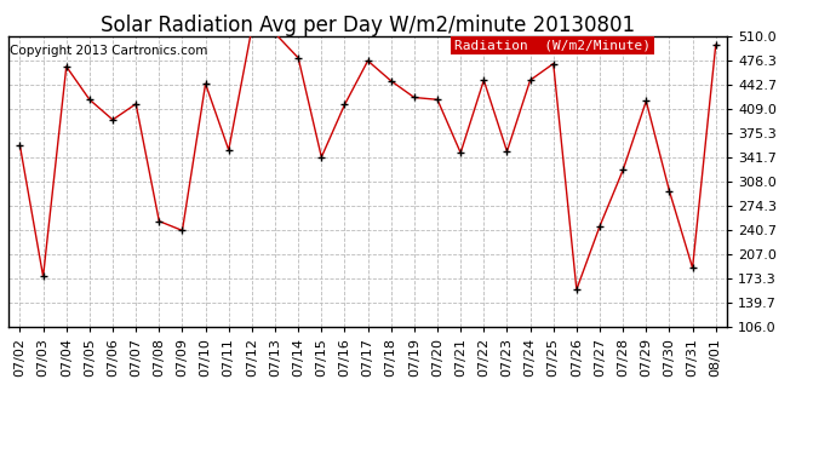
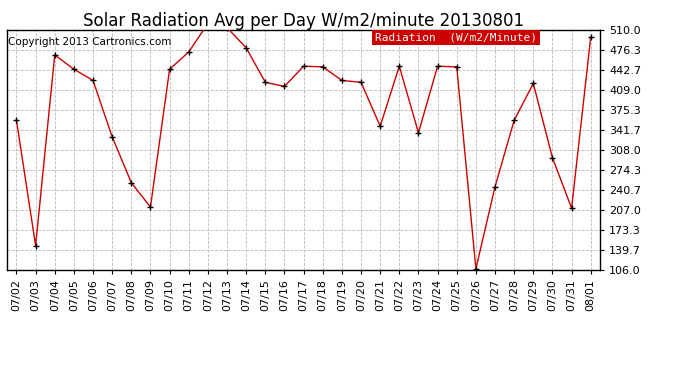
07/03: 176 -> 147
07/05: 422 -> 444
07/06: 394 -> 425
07/07: 416 -> 330
07/09: 240 -> 212
07/11: 352 -> 473
07/15: 342 -> 422
07/17: 476 -> 449
07/23: 350 -> 337
07/25: 472 -> 448
07/26: 158 -> 108
07/28: 324 -> 358
07/31: 188 -> 210
